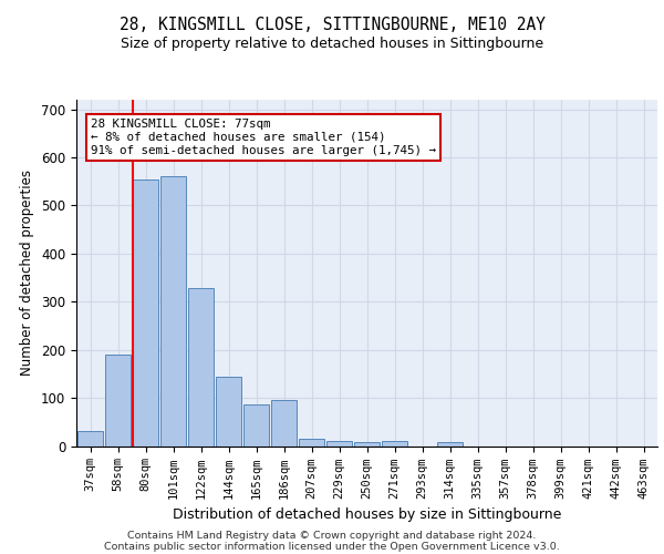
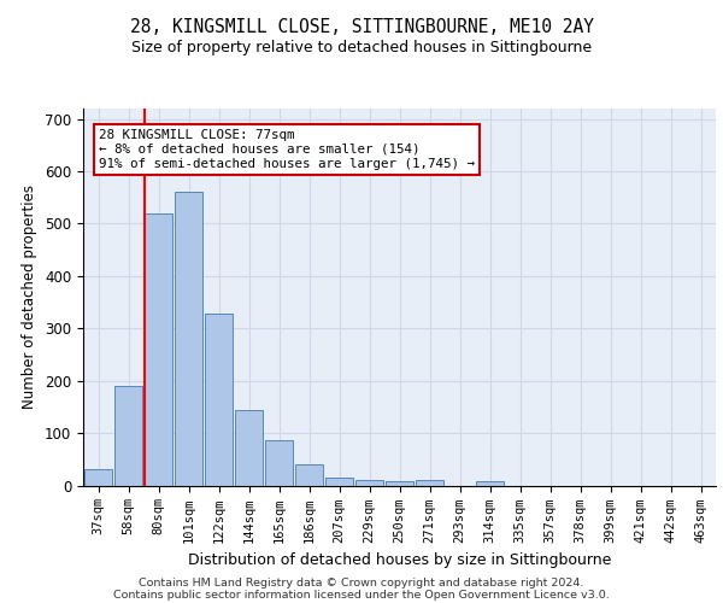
80sqm: 555 -> 520
186sqm: 95 -> 40
